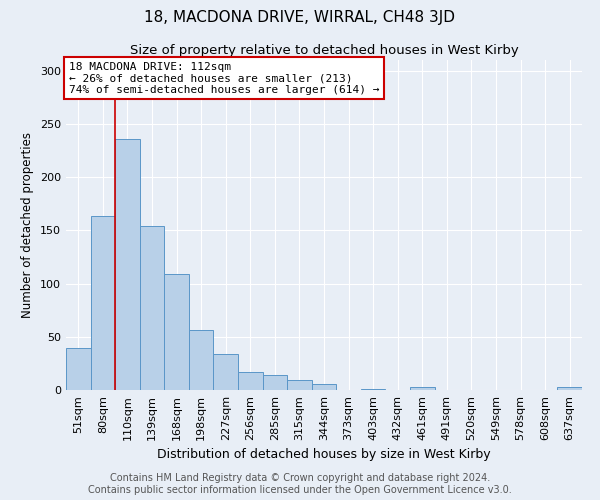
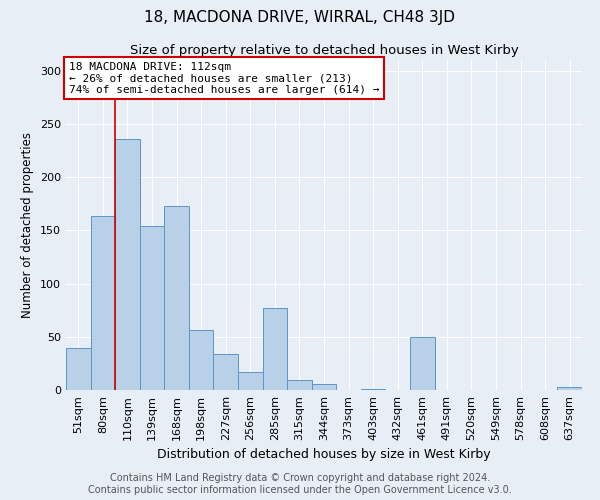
168sqm: 109 -> 173
285sqm: 14 -> 77
461sqm: 3 -> 50
